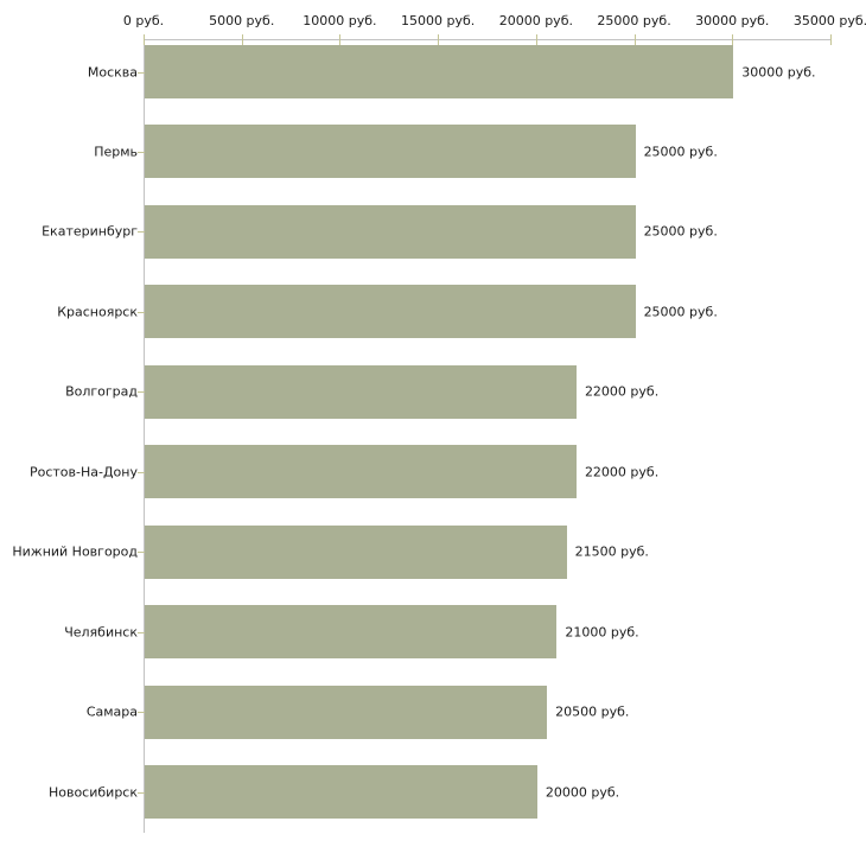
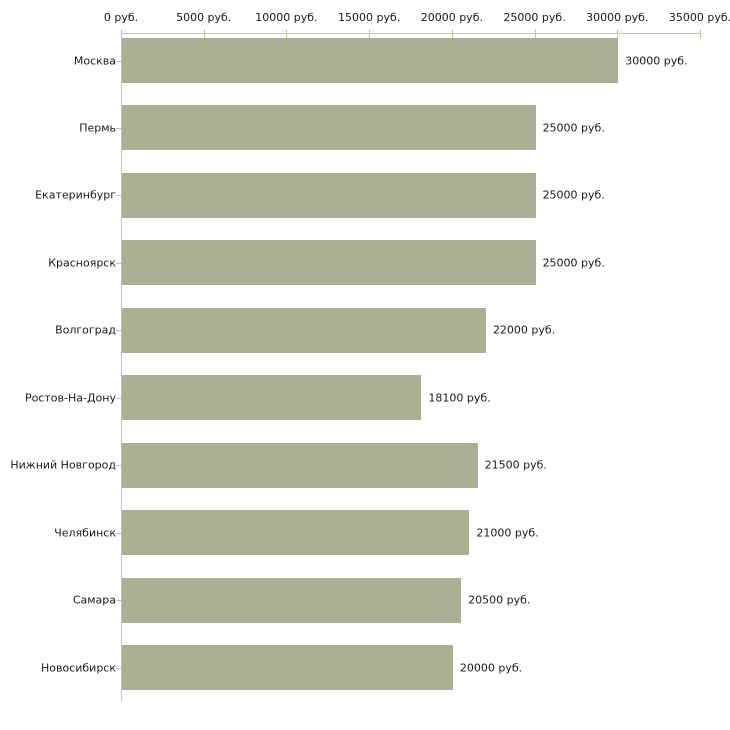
Ростов-На-Дону: 22000 -> 18100
